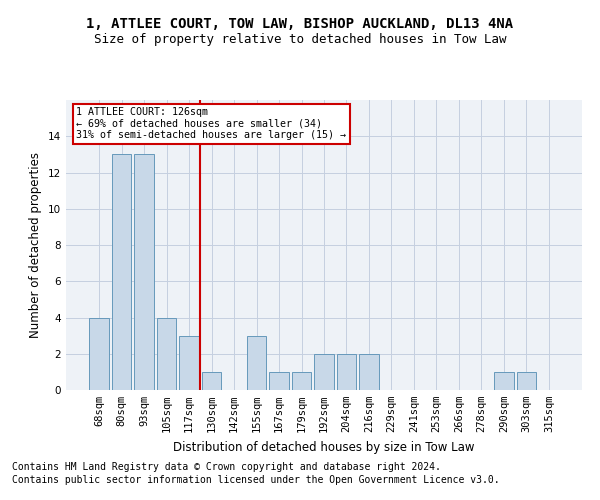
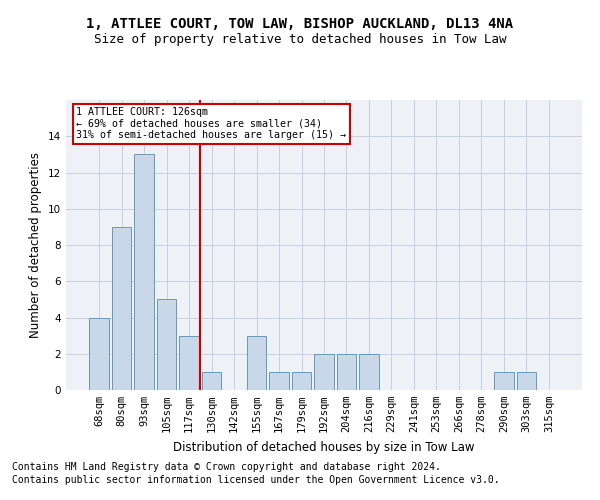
80sqm: 13 -> 9
105sqm: 4 -> 5
